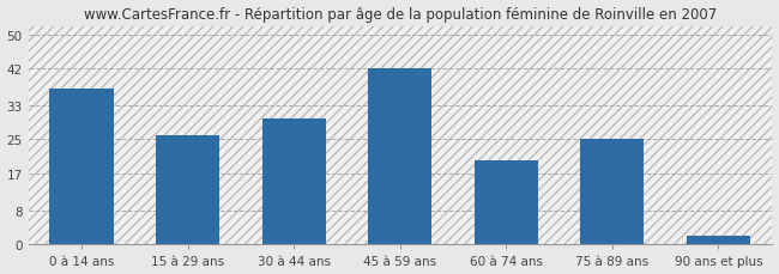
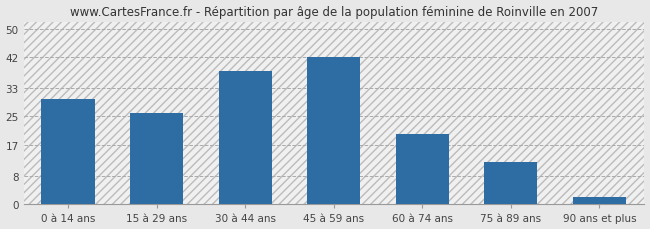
0 à 14 ans: 37 -> 30
30 à 44 ans: 30 -> 38
75 à 89 ans: 25 -> 12
